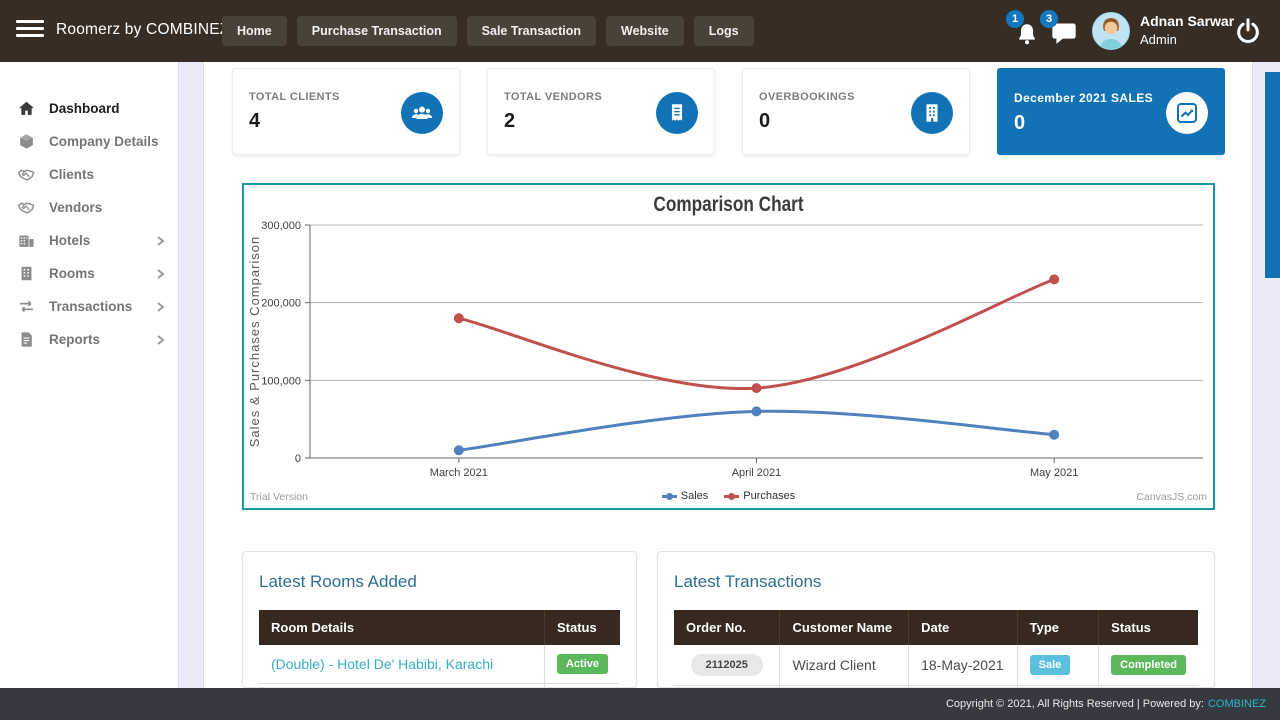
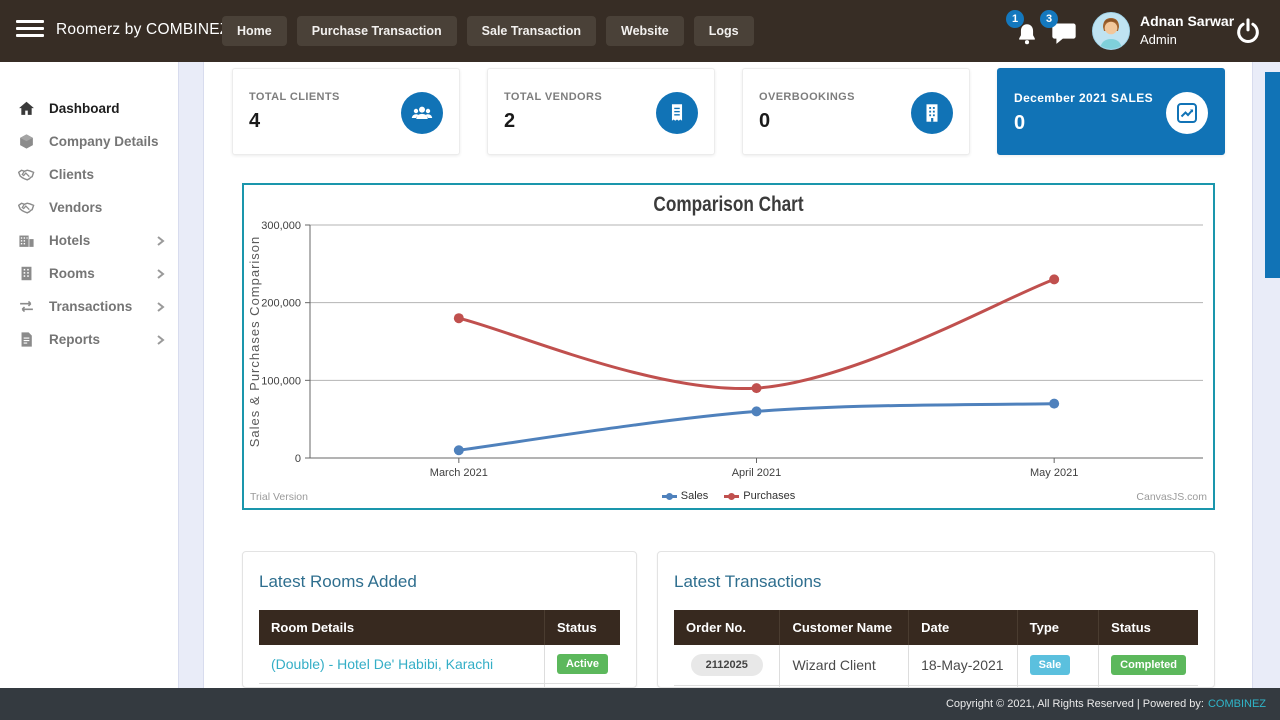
Sales/May 2021: 30000 -> 70000
